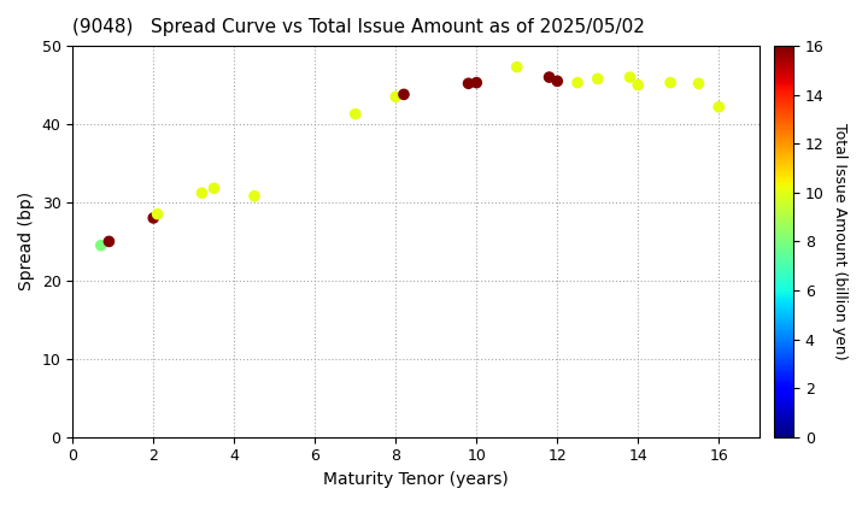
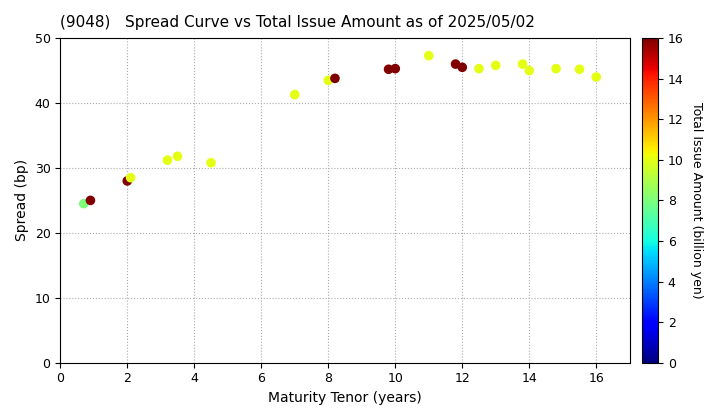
16: 42.2 -> 44.0
